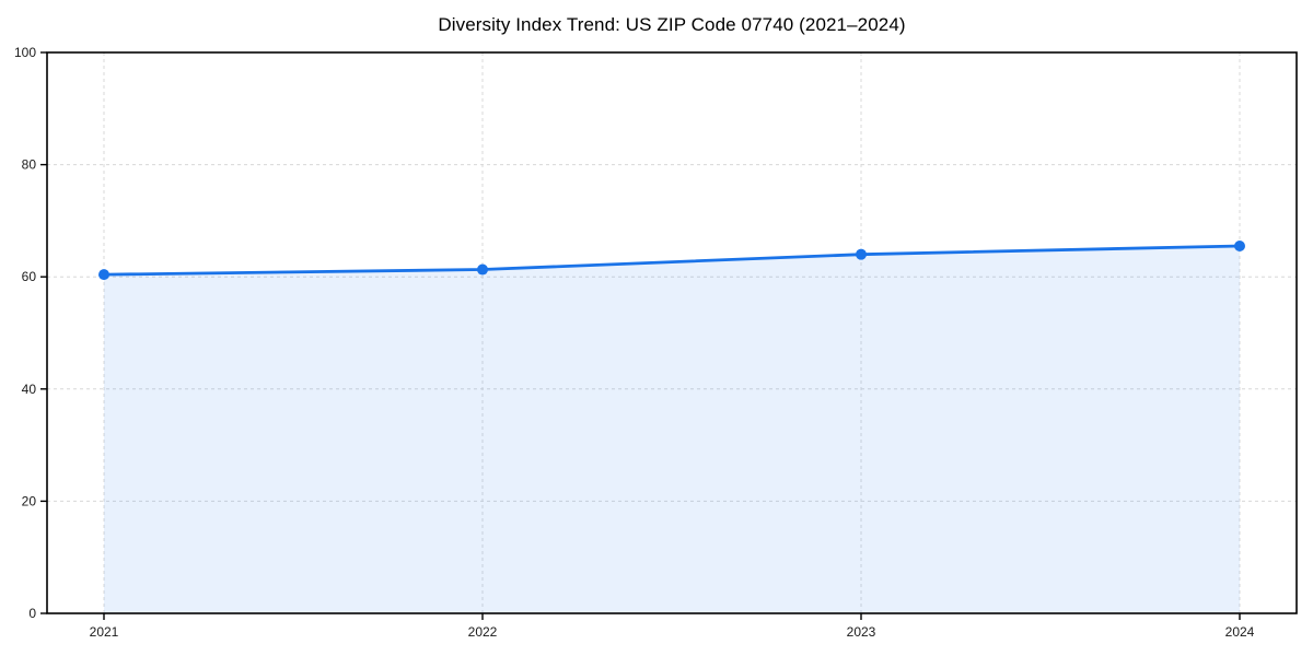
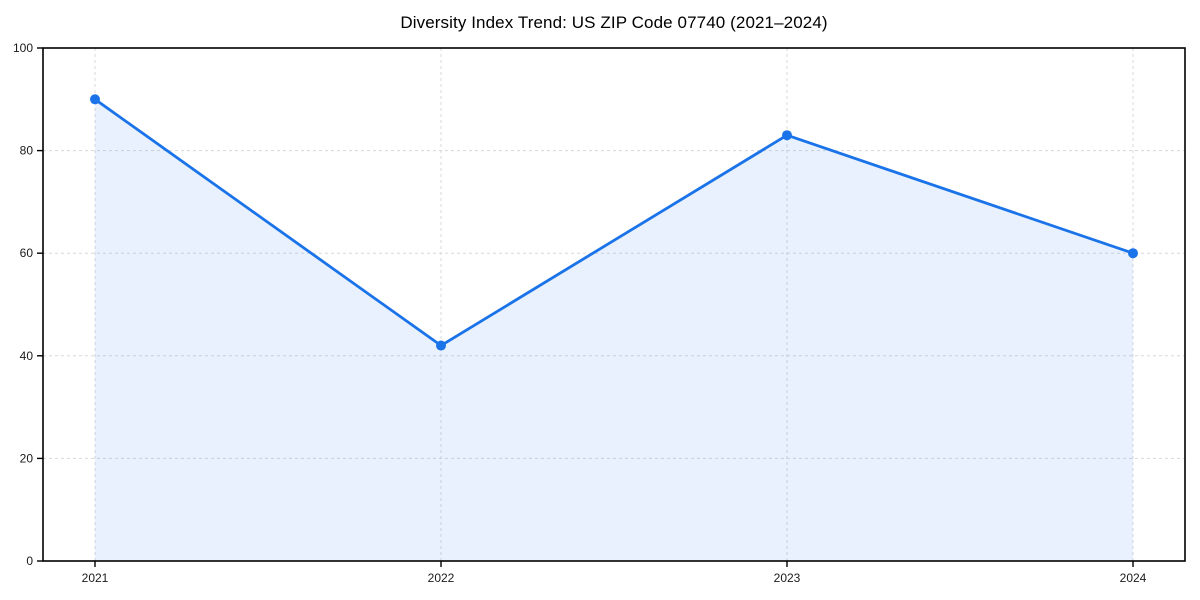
2021: 60 -> 90
2022: 61 -> 42
2023: 64 -> 83
2024: 66 -> 60
